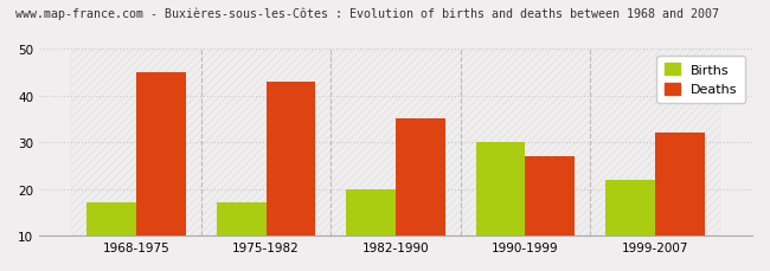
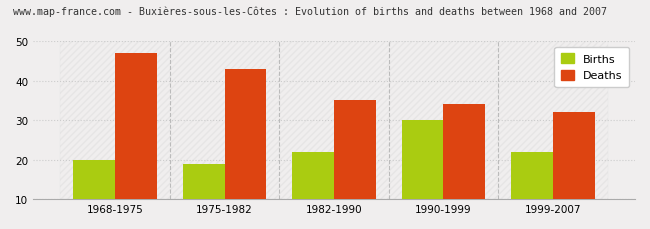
Births/1968-1975: 17 -> 20
Deaths/1968-1975: 45 -> 47
Births/1975-1982: 17 -> 19
Births/1982-1990: 20 -> 22
Deaths/1990-1999: 27 -> 34
